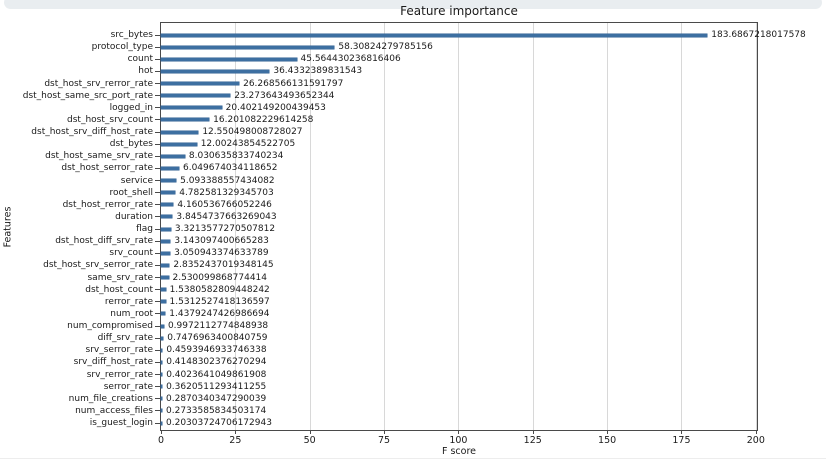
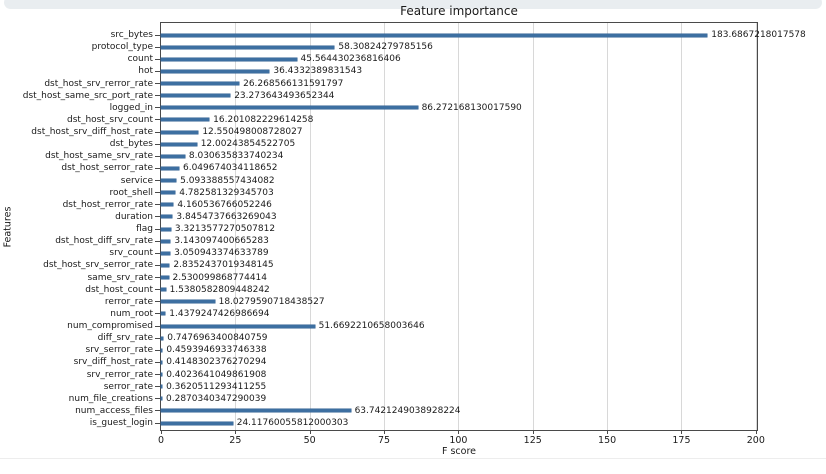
logged_in: 20.402149200439453 -> 86.272168130017590
rerror_rate: 1.5312527418136597 -> 18.0279590718438527
num_compromised: 0.9972112774848938 -> 51.6692210658003646
num_access_files: 0.2733585834503174 -> 63.7421249038928224
is_guest_login: 0.20303724706172943 -> 24.11760055812000303
